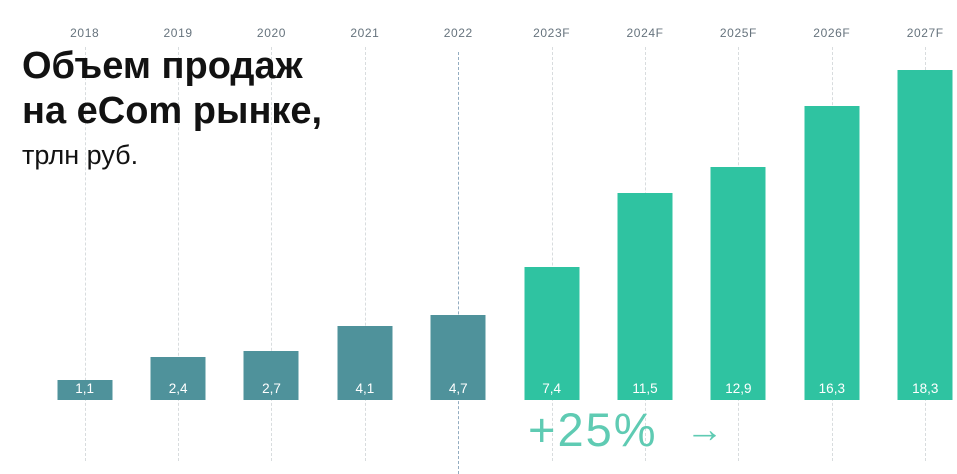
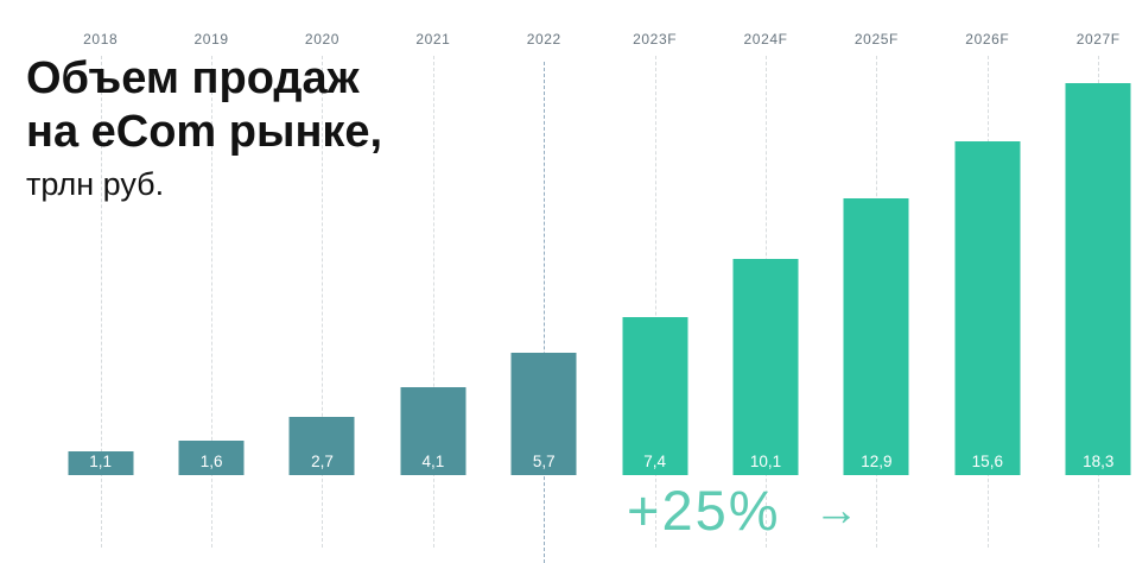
2019: 2,4 -> 1,6
2022: 4,7 -> 5,7
2024F: 11,5 -> 10,1
2026F: 16,3 -> 15,6
